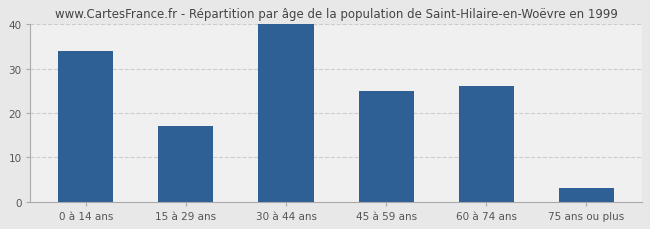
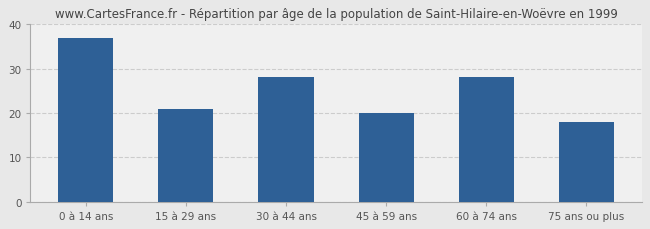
0 à 14 ans: 34 -> 37
15 à 29 ans: 17 -> 21
30 à 44 ans: 40 -> 28
45 à 59 ans: 25 -> 20
60 à 74 ans: 26 -> 28
75 ans ou plus: 3 -> 18
